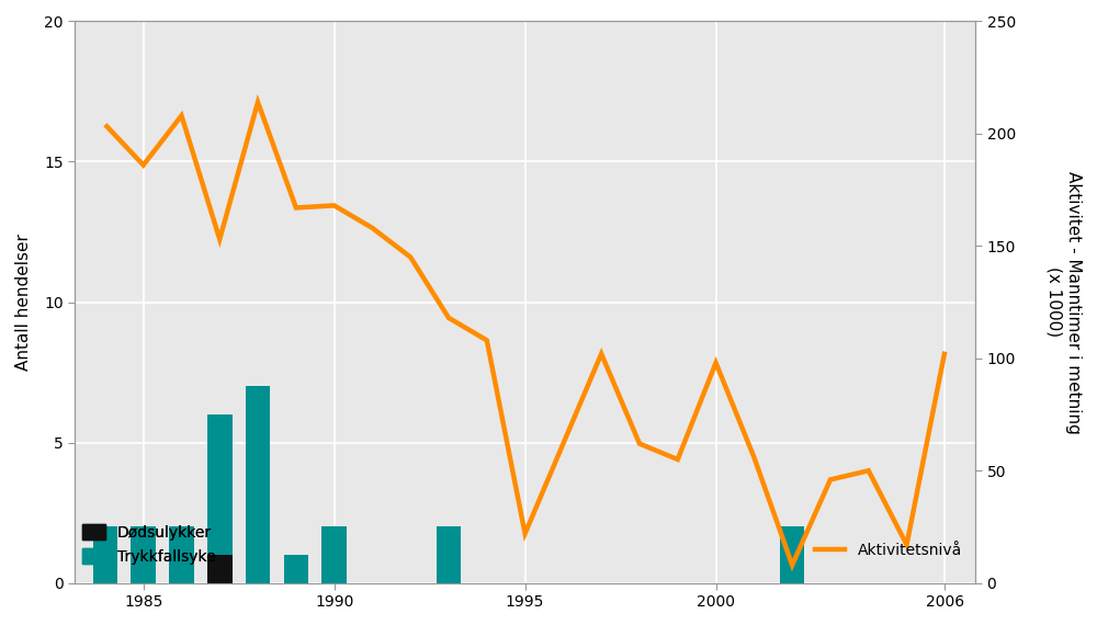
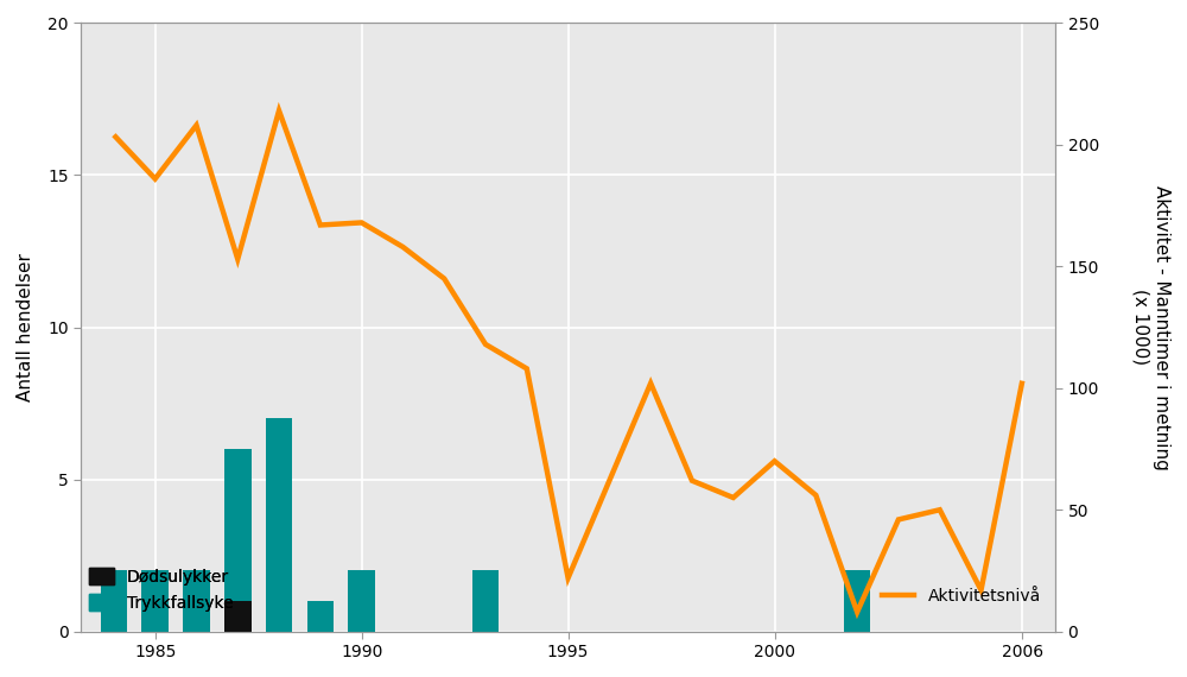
Aktivitetsnivå/2000: 98 -> 70
